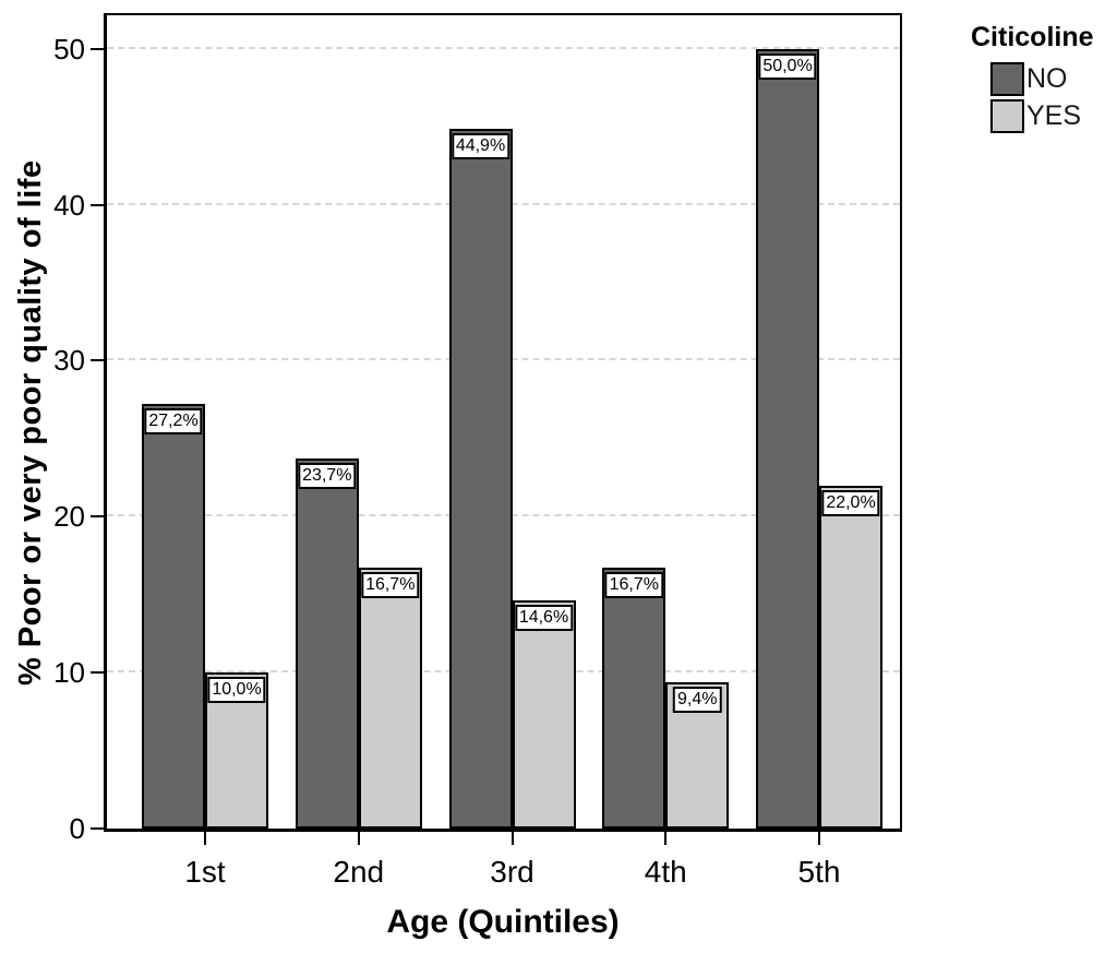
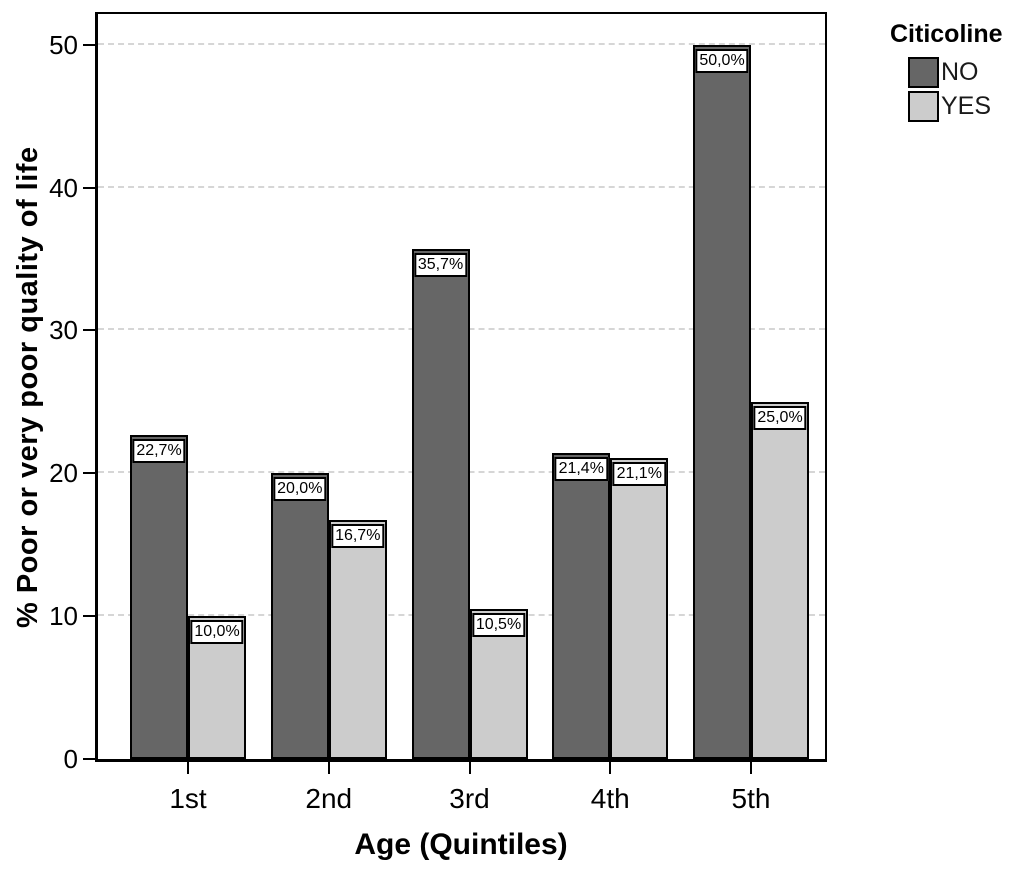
NO/1st: 27,2% -> 22,7%
NO/2nd: 23,7% -> 20,0%
NO/3rd: 44,9% -> 35,7%
YES/3rd: 14,6% -> 10,5%
NO/4th: 16,7% -> 21,4%
YES/4th: 9,4% -> 21,1%
YES/5th: 22,0% -> 25,0%
